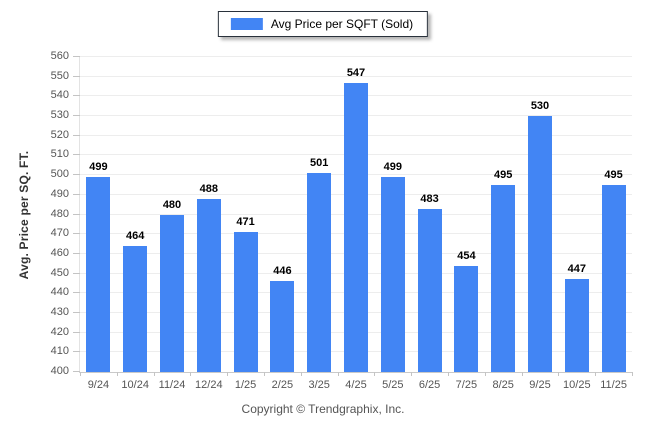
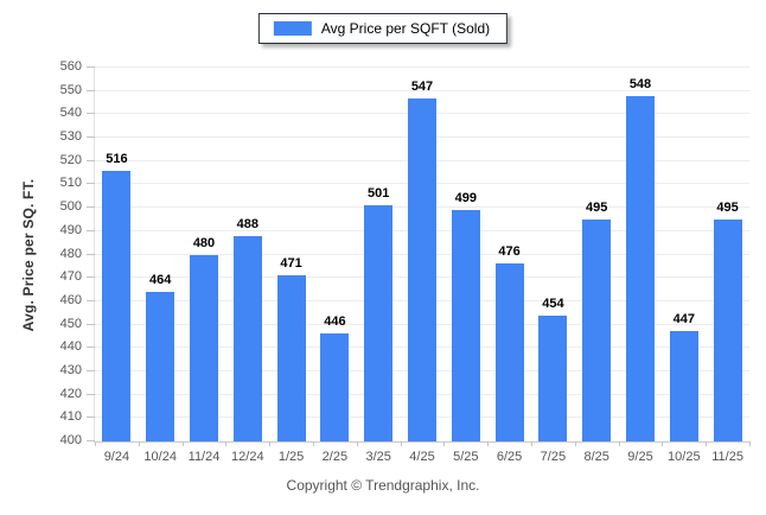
9/24: 499 -> 516
6/25: 483 -> 476
9/25: 530 -> 548
